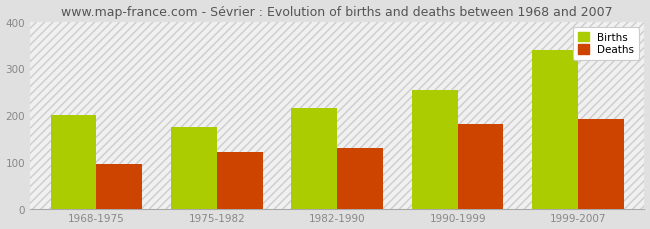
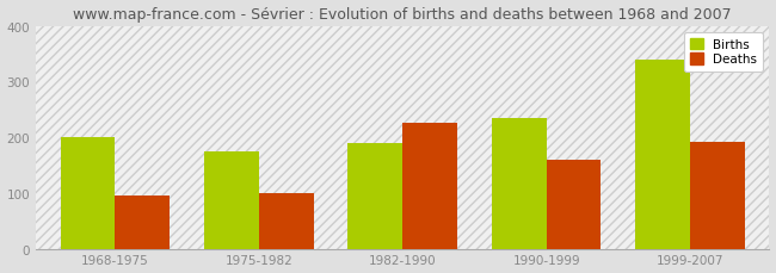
Deaths/1975-1982: 121 -> 100
Births/1982-1990: 216 -> 190
Deaths/1982-1990: 130 -> 225
Births/1990-1999: 254 -> 235
Deaths/1990-1999: 181 -> 160
